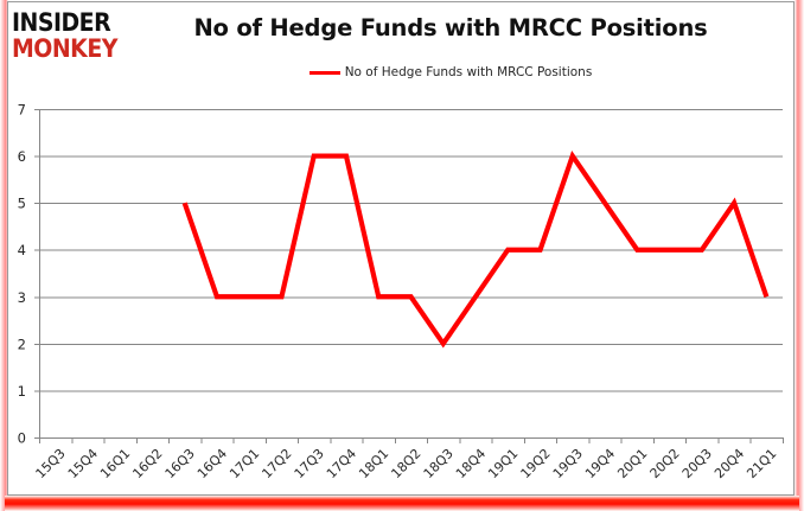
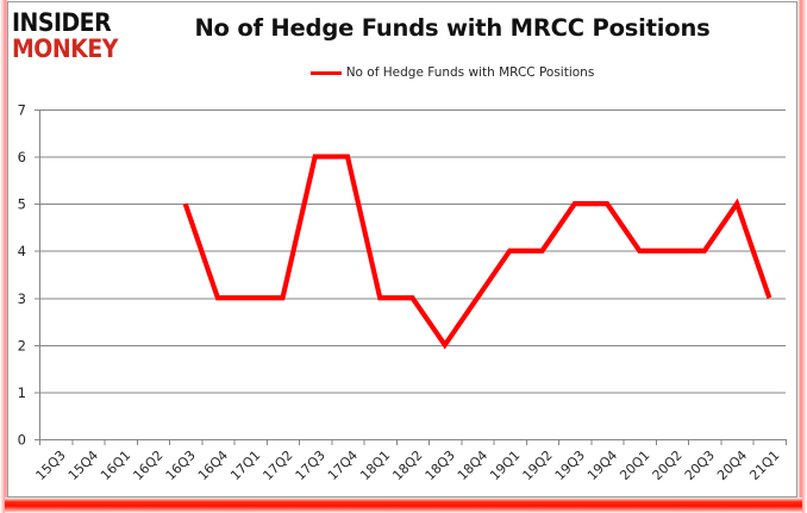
19Q3: 6 -> 5
